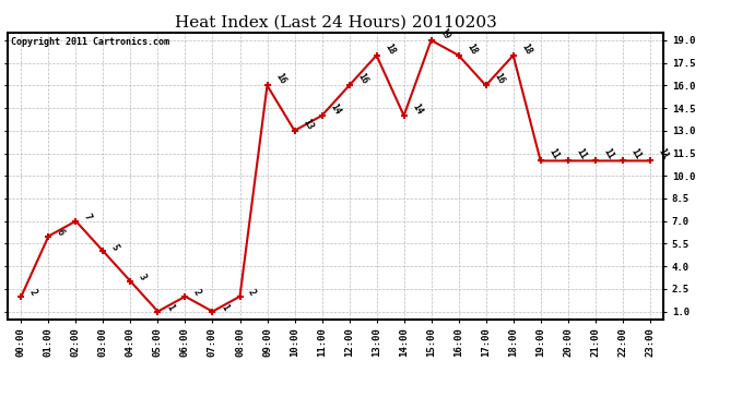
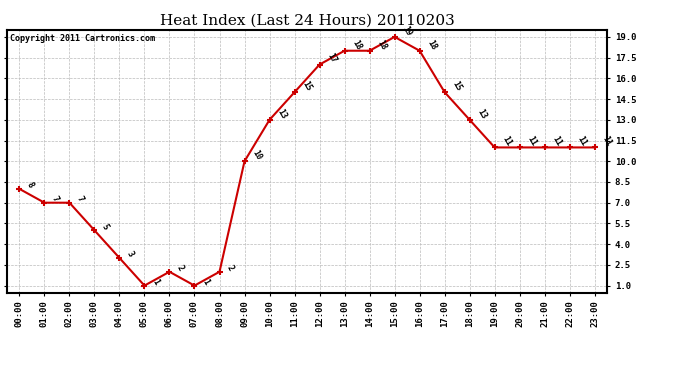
00:00: 2 -> 8
01:00: 6 -> 7
09:00: 16 -> 10
11:00: 14 -> 15
12:00: 16 -> 17
14:00: 14 -> 18
17:00: 16 -> 15
18:00: 18 -> 13
